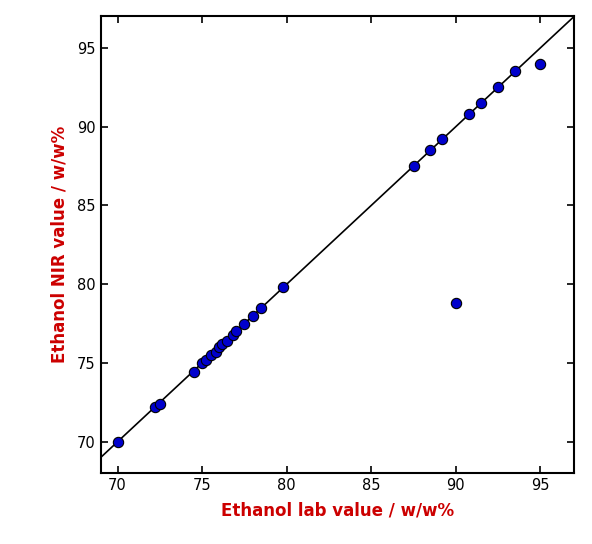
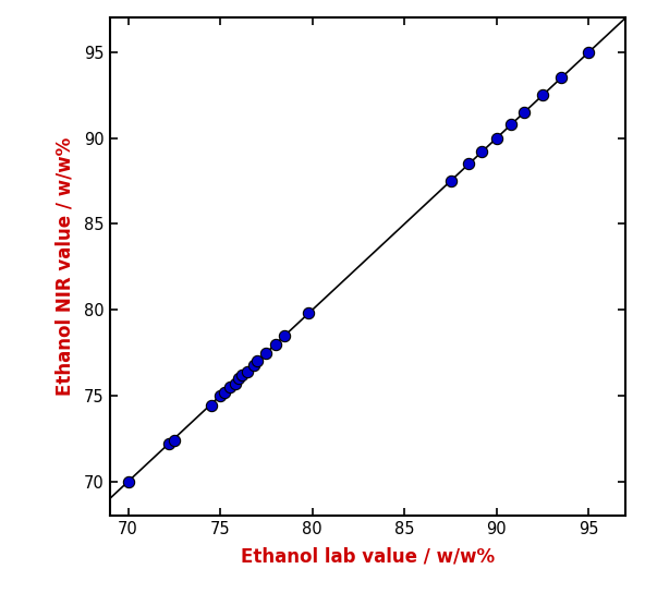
90: 78.8 -> 90.0
95: 94.0 -> 95.0
